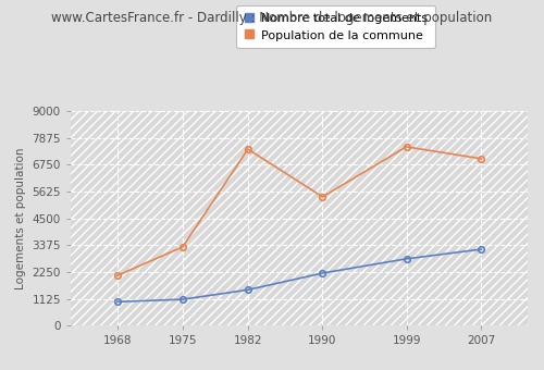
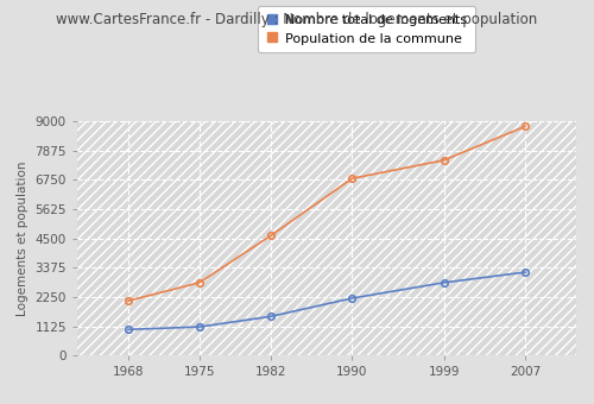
Population de la commune/1975: 3300 -> 2800
Population de la commune/1982: 7400 -> 4600
Population de la commune/1990: 5400 -> 6800
Population de la commune/2007: 7000 -> 8800
